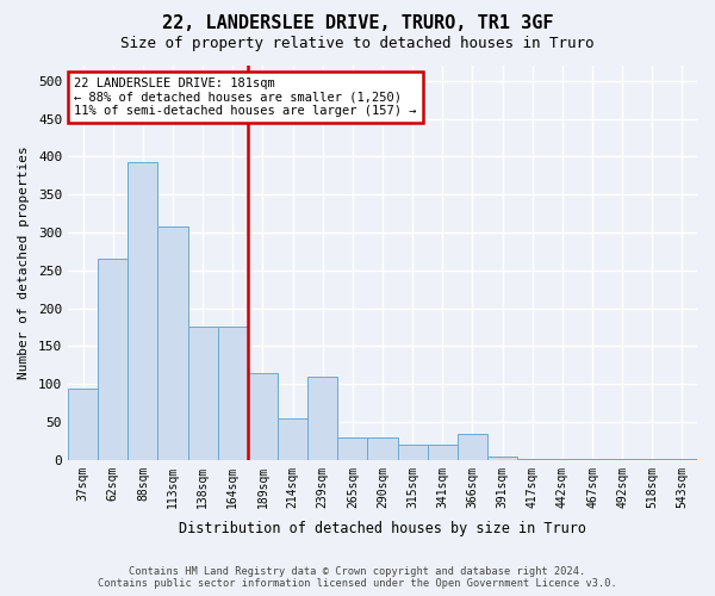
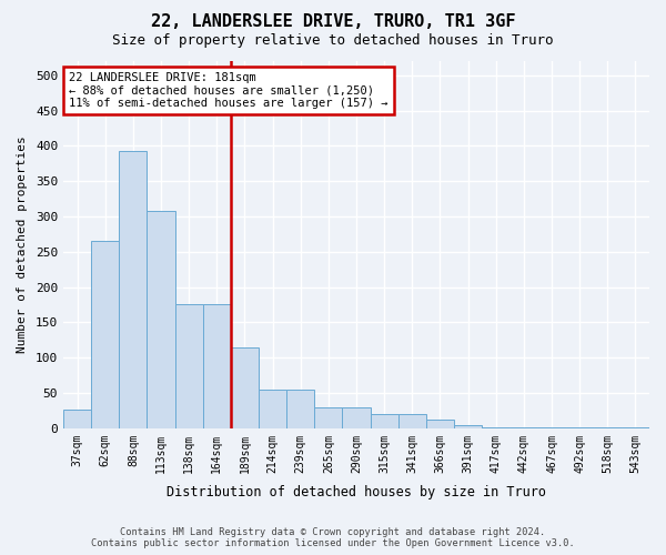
37sqm: 94 -> 27
239sqm: 110 -> 55
366sqm: 34 -> 13
